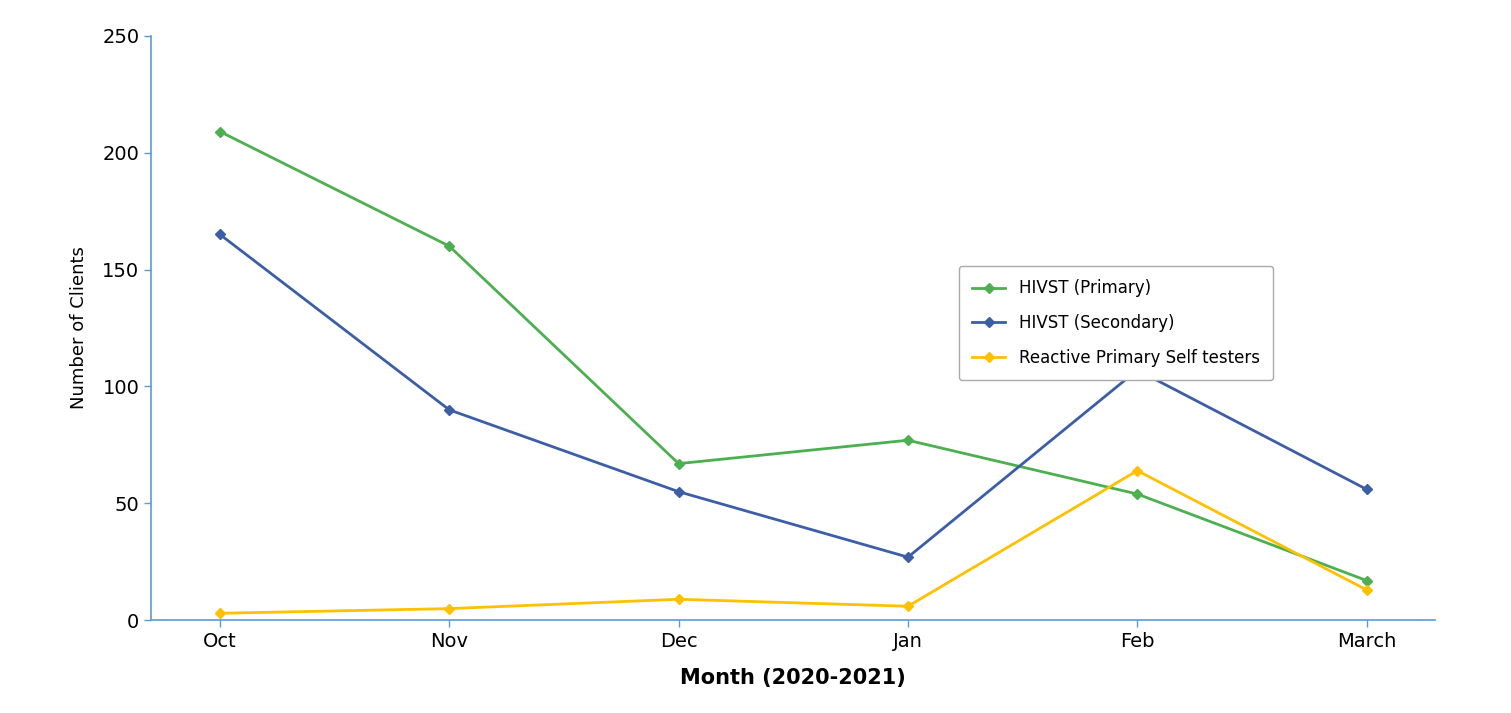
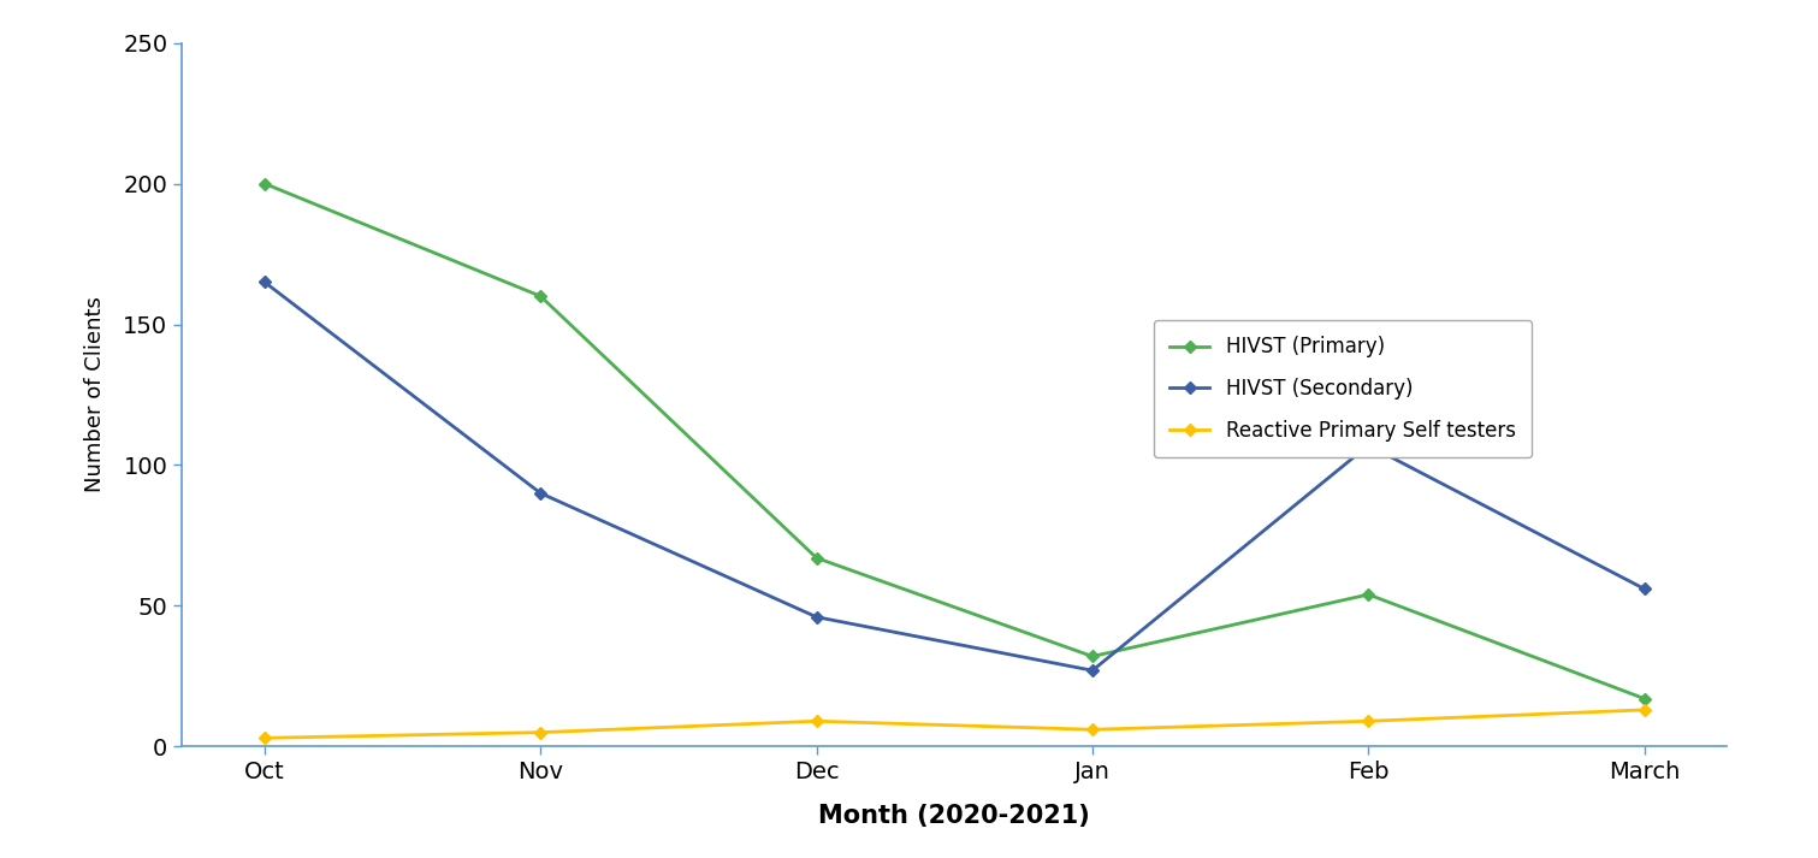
HIVST (Primary)/Oct: 209 -> 200
HIVST (Secondary)/Dec: 55 -> 46
HIVST (Primary)/Jan: 77 -> 32
Reactive Primary Self testers/Feb: 64 -> 9
